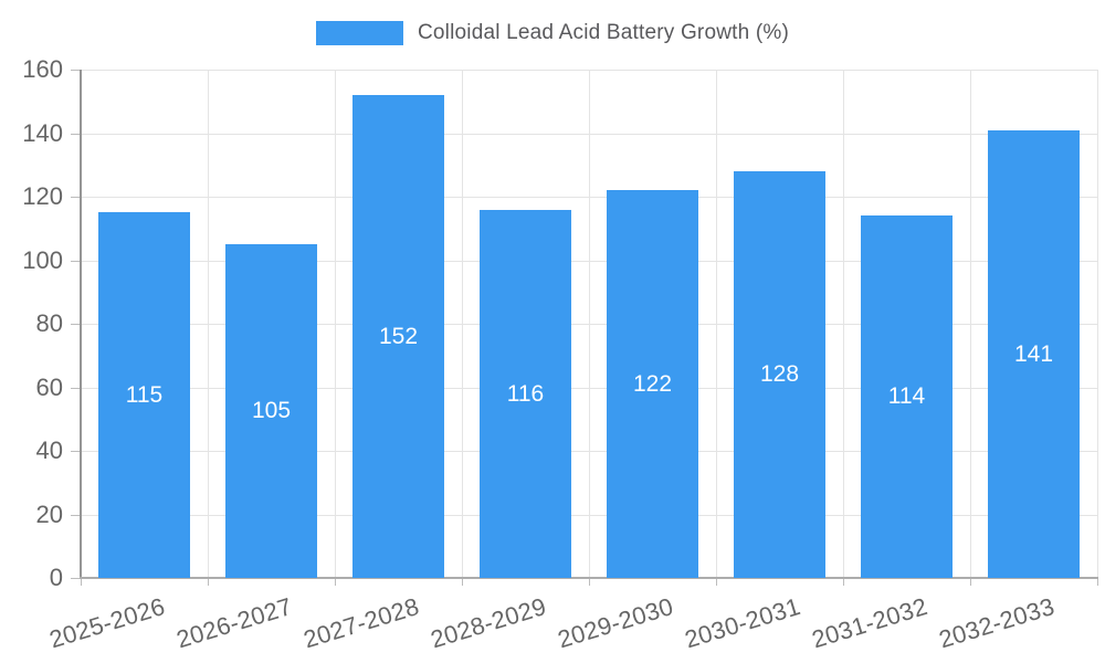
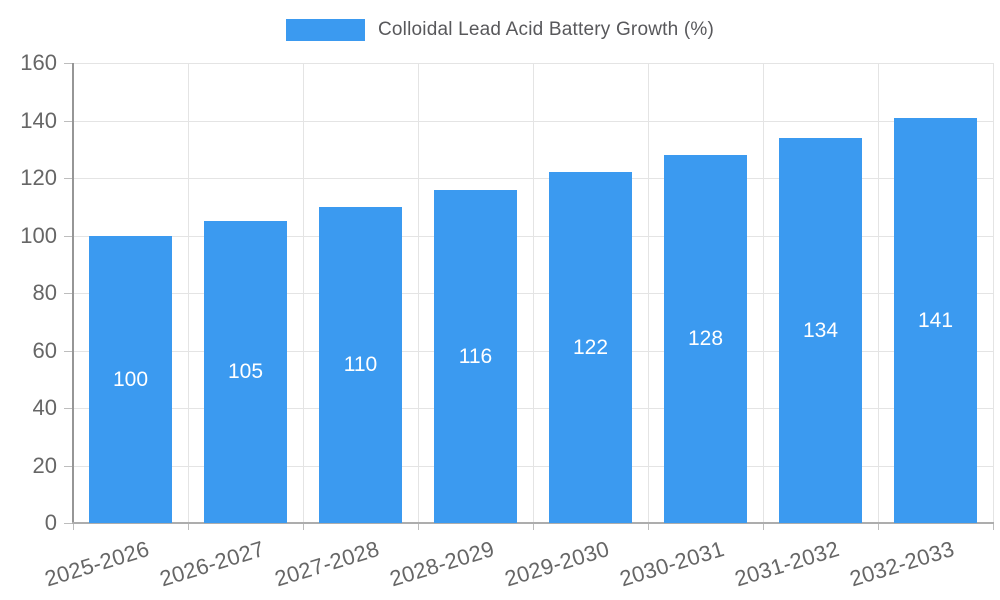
2025-2026: 115 -> 100
2027-2028: 152 -> 110
2031-2032: 114 -> 134
